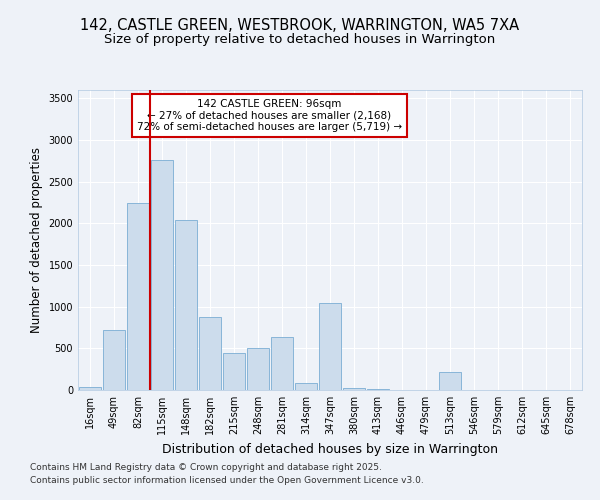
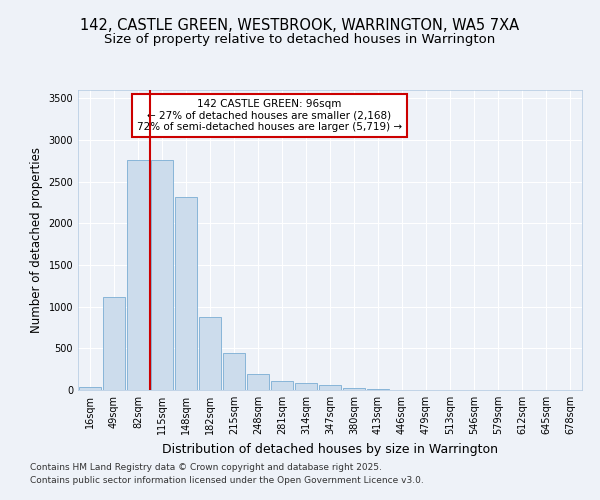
49sqm: 720 -> 1120
82sqm: 2240 -> 2760
148sqm: 2040 -> 2320
248sqm: 500 -> 190
281sqm: 640 -> 100
347sqm: 1040 -> 60
513sqm: 220 -> 0
